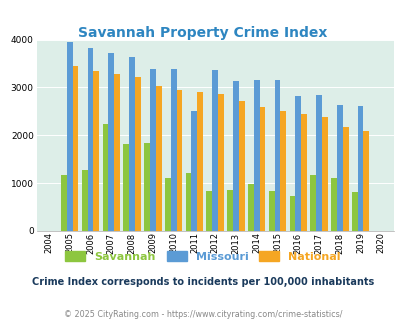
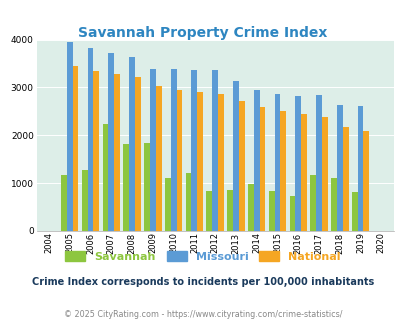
Missouri/2011: 2500 -> 3360
Missouri/2014: 3150 -> 2940
Missouri/2015: 3150 -> 2860
